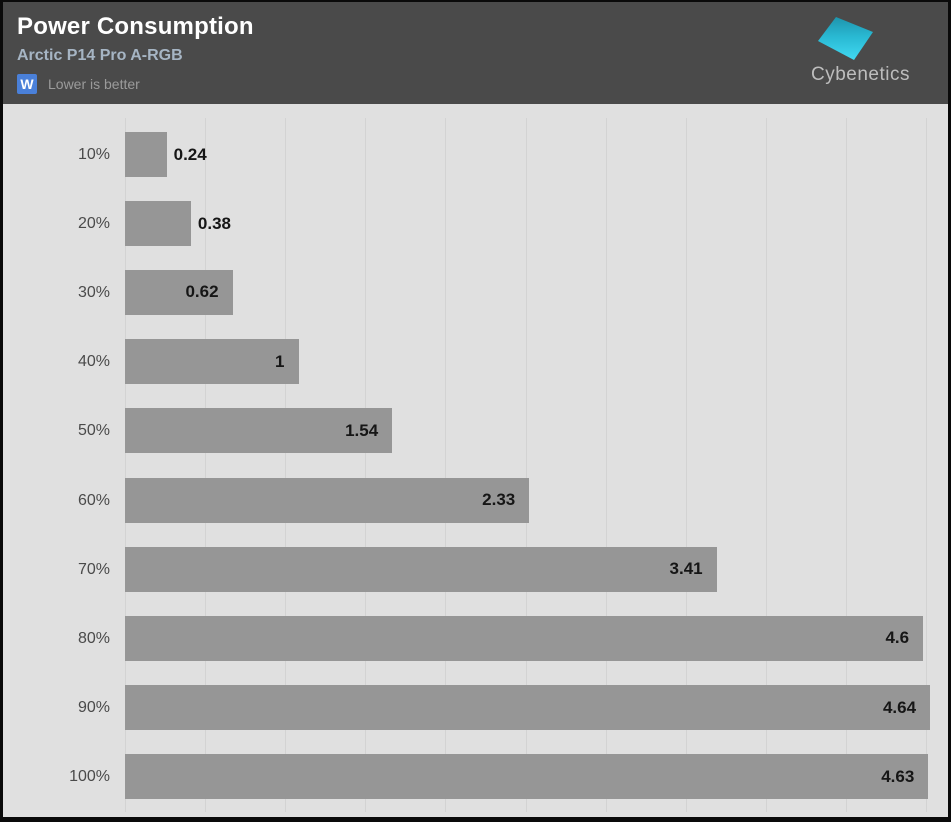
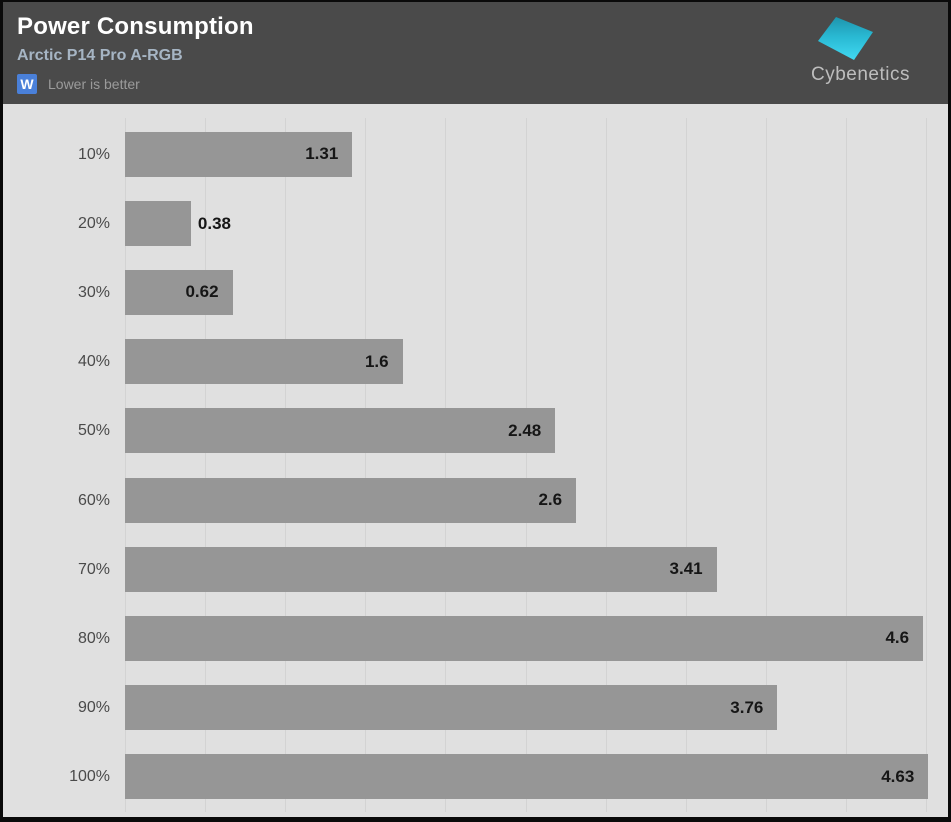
10%: 0.24 -> 1.31
40%: 1 -> 1.6
50%: 1.54 -> 2.48
60%: 2.33 -> 2.6
90%: 4.64 -> 3.76
